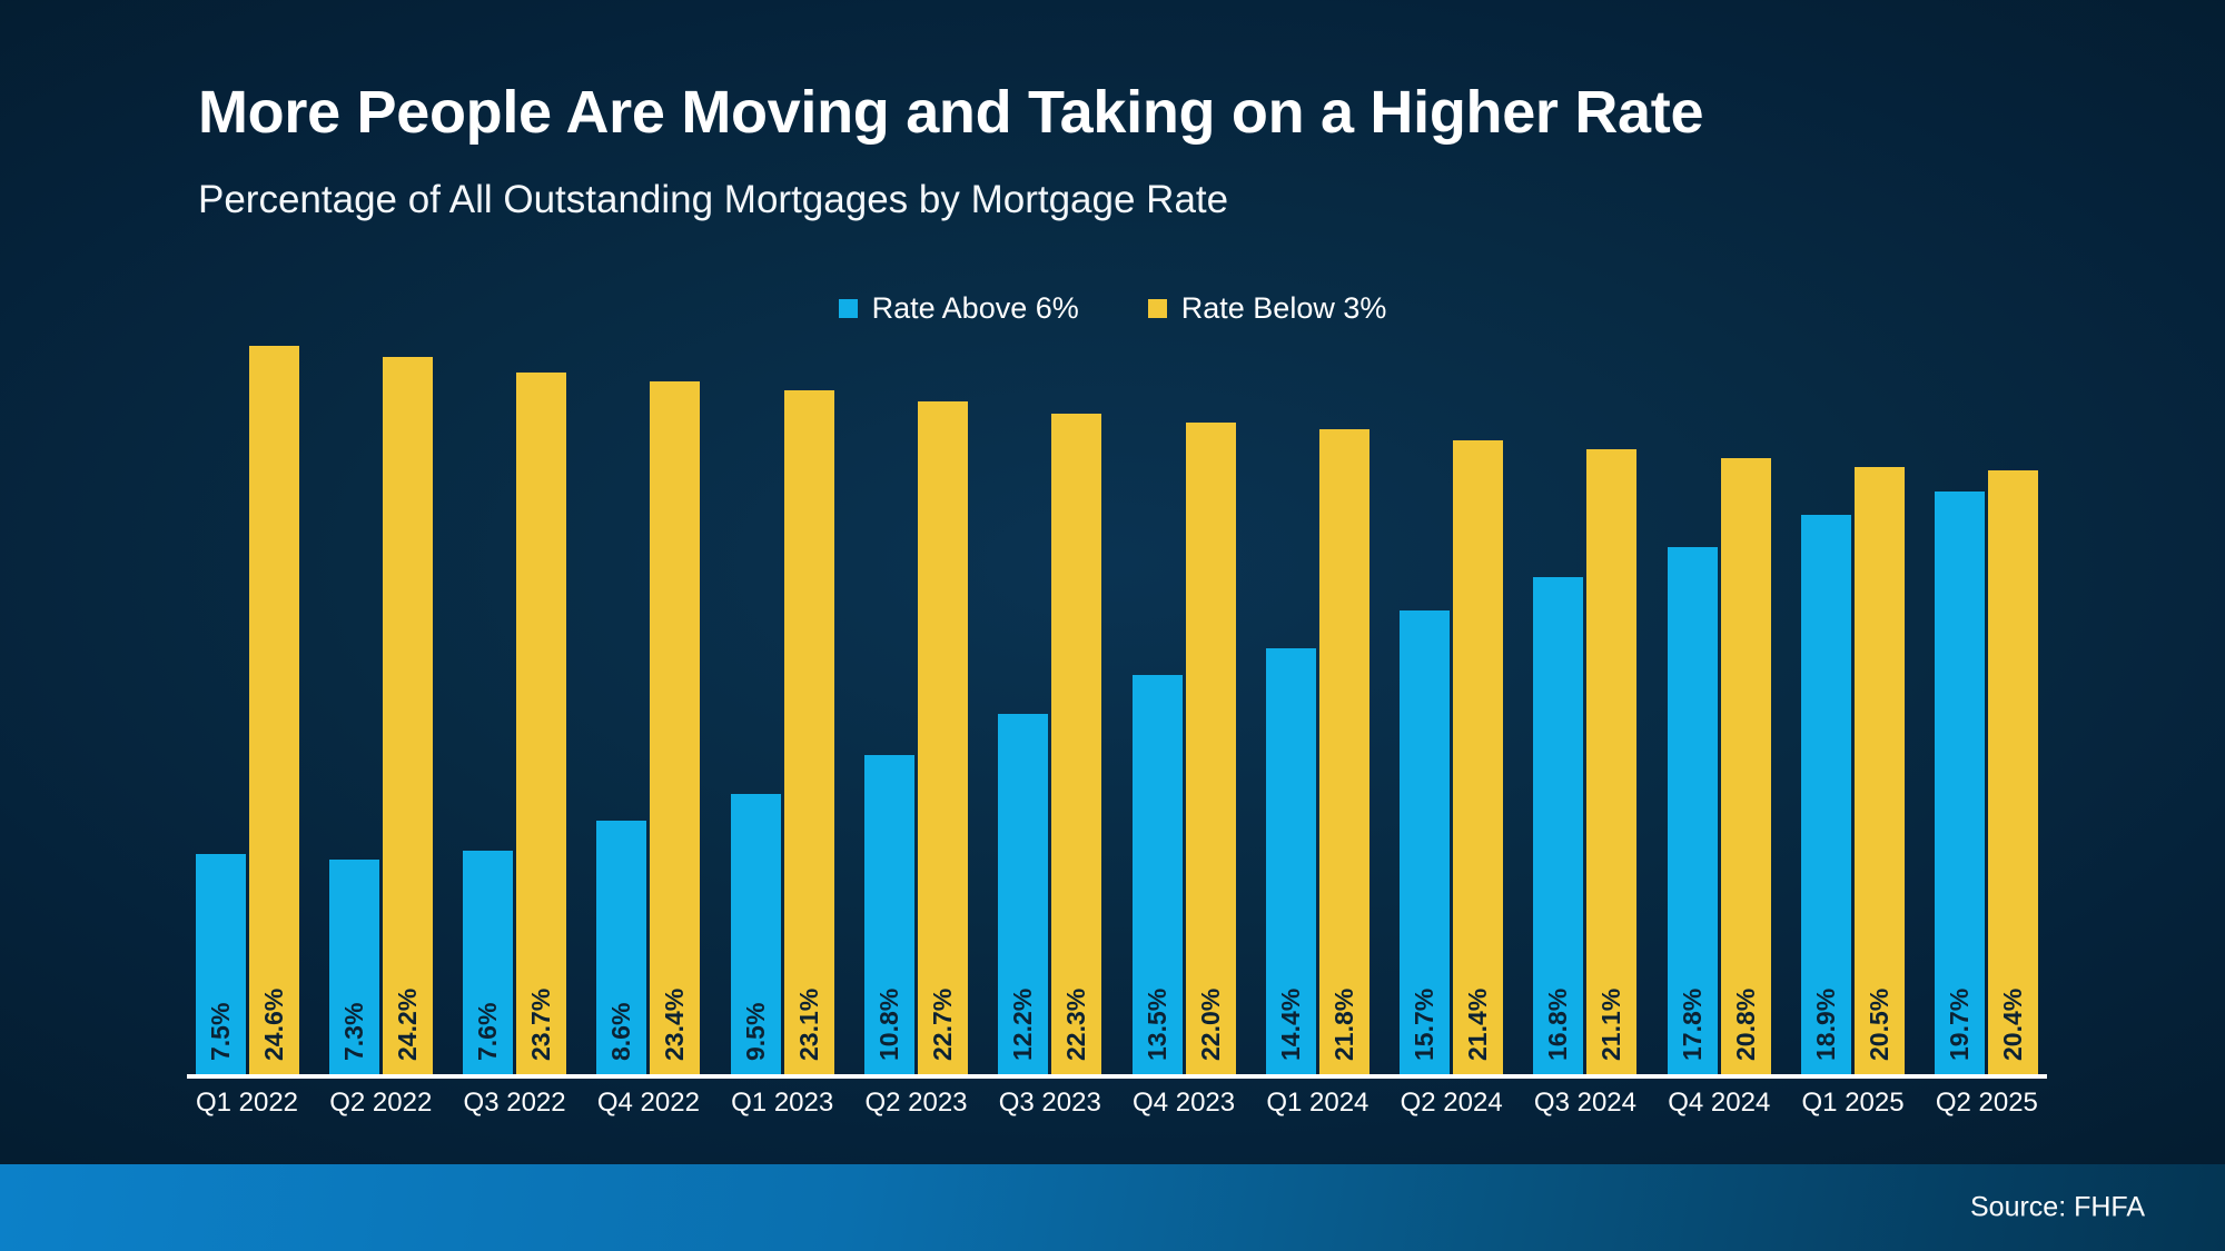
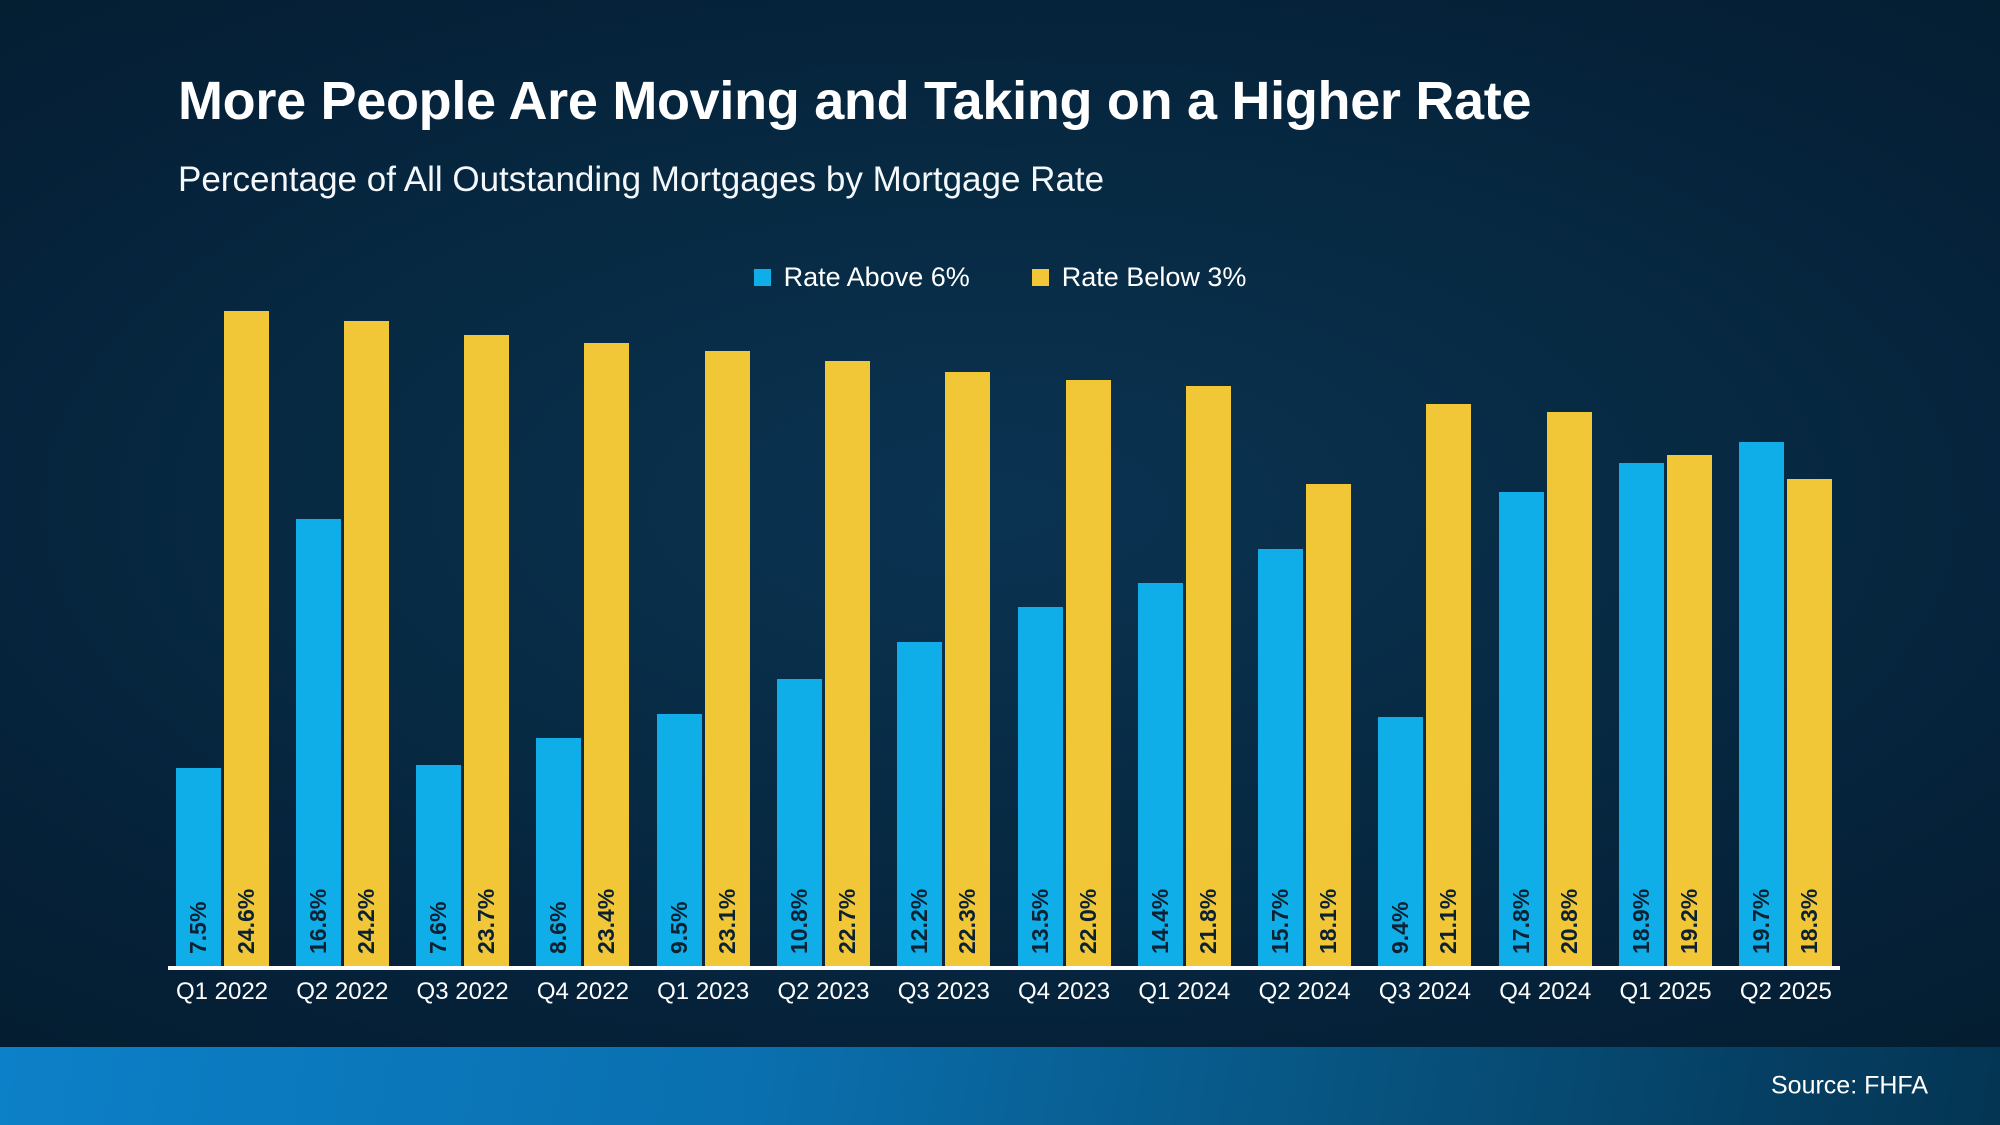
Rate Above 6%/Q2 2022: 7.3% -> 16.8%
Rate Below 3%/Q2 2024: 21.4% -> 18.1%
Rate Above 6%/Q3 2024: 16.8% -> 9.4%
Rate Below 3%/Q1 2025: 20.5% -> 19.2%
Rate Below 3%/Q2 2025: 20.4% -> 18.3%
